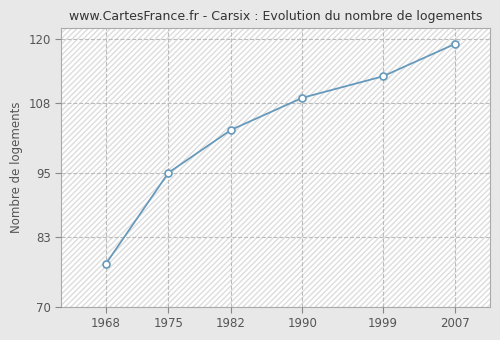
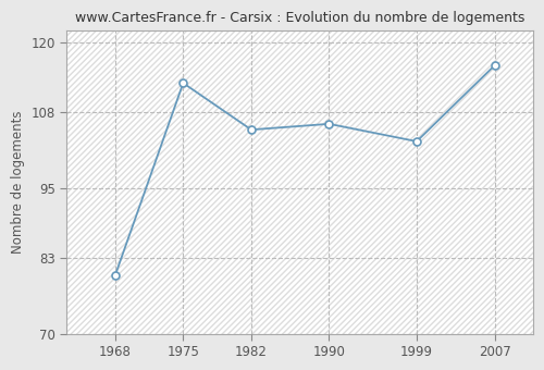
1968: 78 -> 80
1975: 95 -> 113
1982: 103 -> 105
1990: 109 -> 106
1999: 113 -> 103
2007: 119 -> 116
